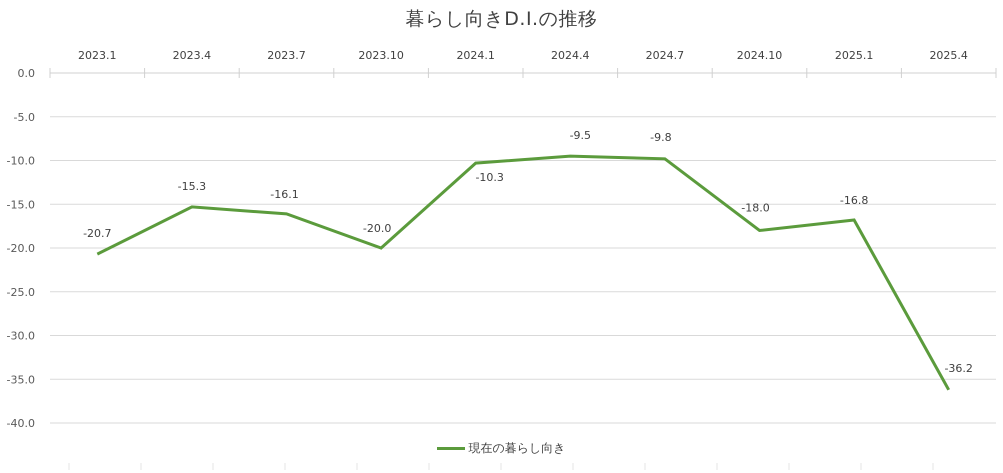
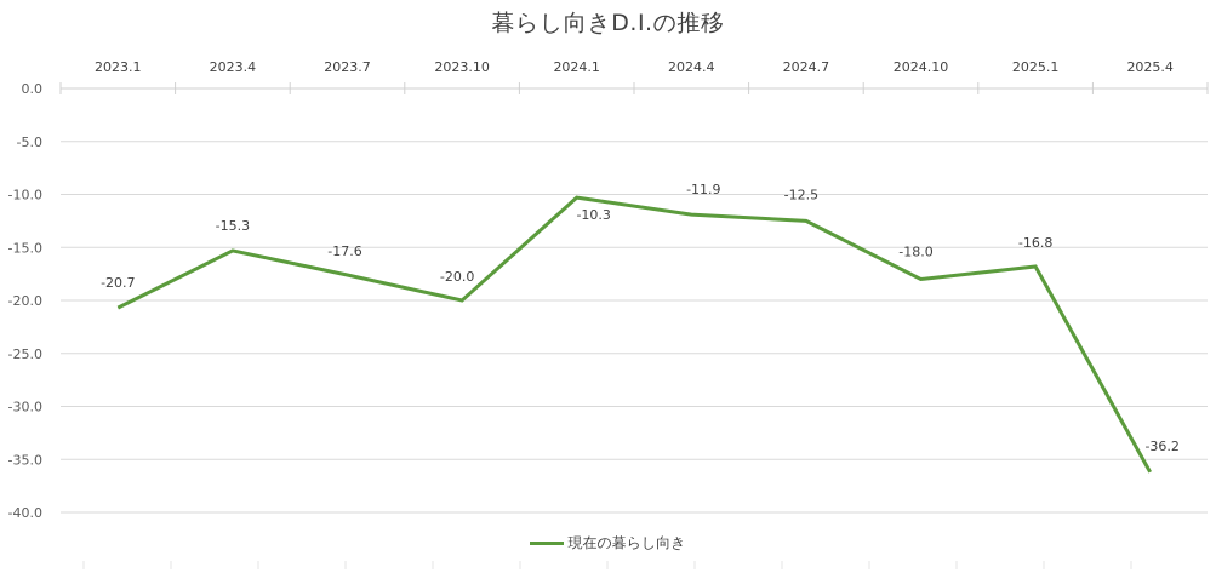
2023.7: -16.1 -> -17.6
2024.4: -9.5 -> -11.9
2024.7: -9.8 -> -12.5
